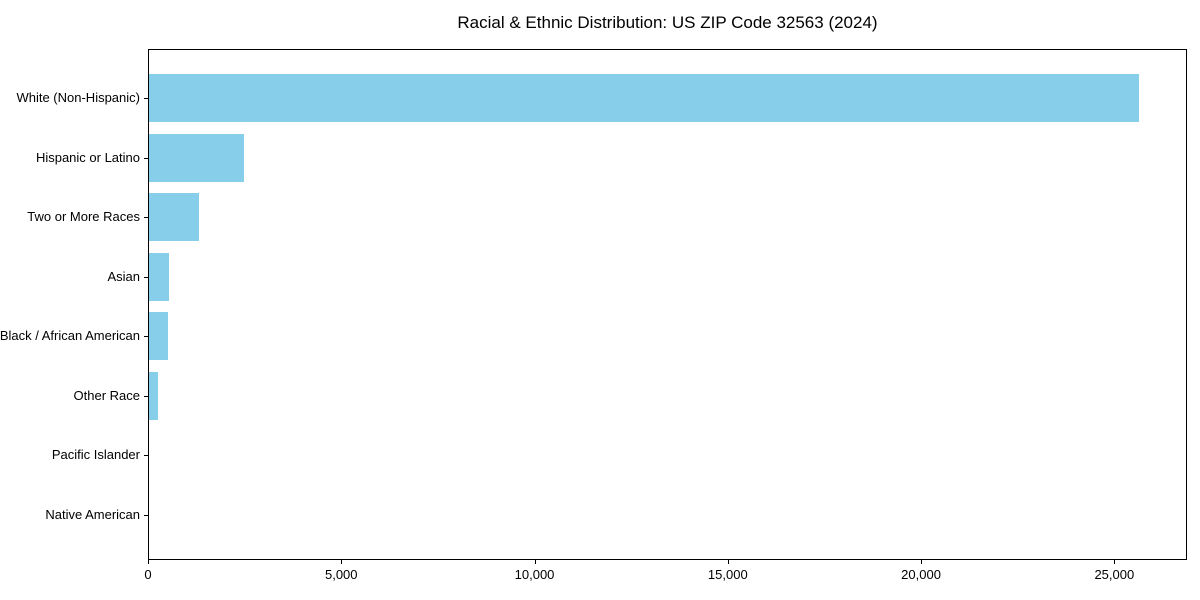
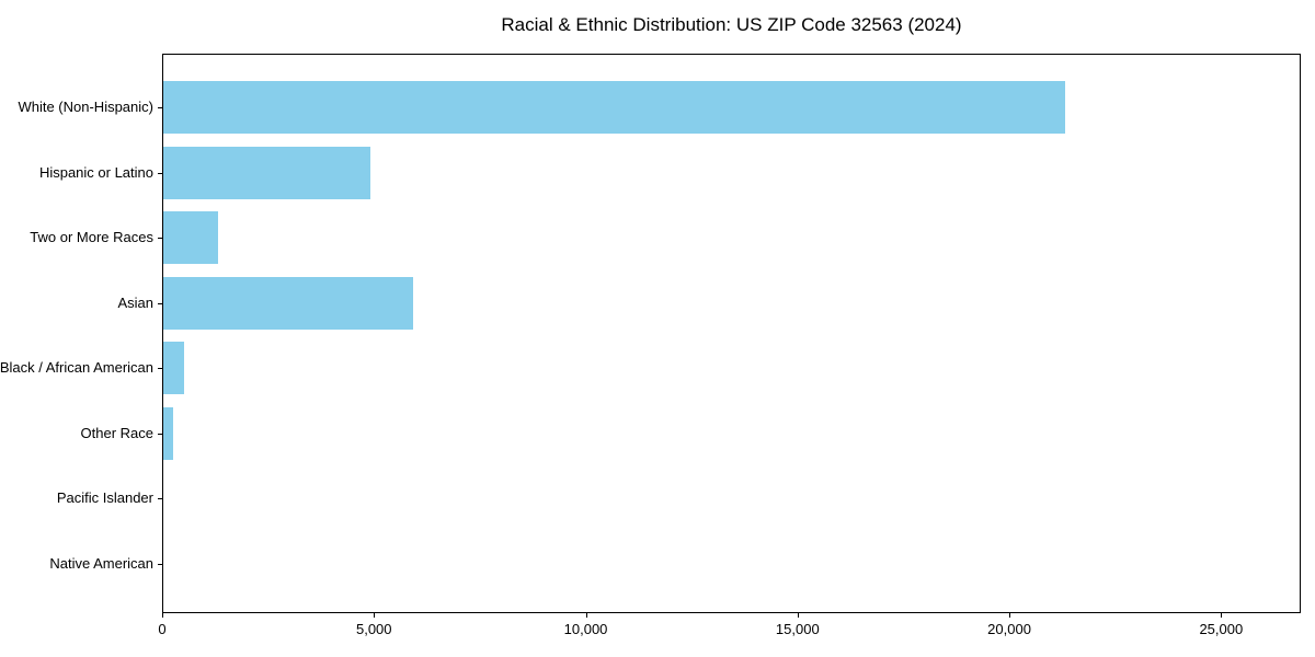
White (Non-Hispanic): 25600 -> 21300
Hispanic or Latino: 2400 -> 4900
Asian: 500 -> 5900
